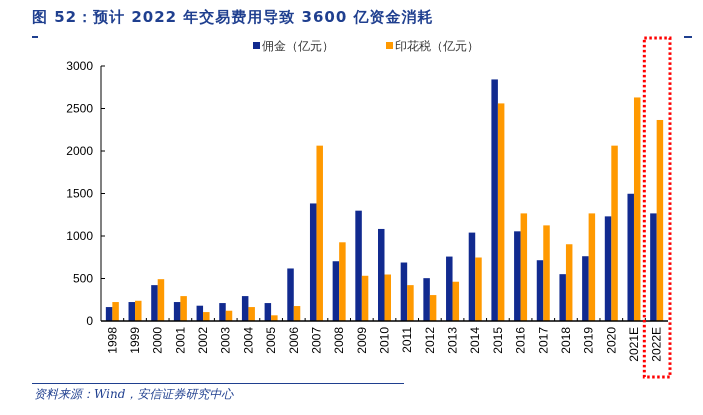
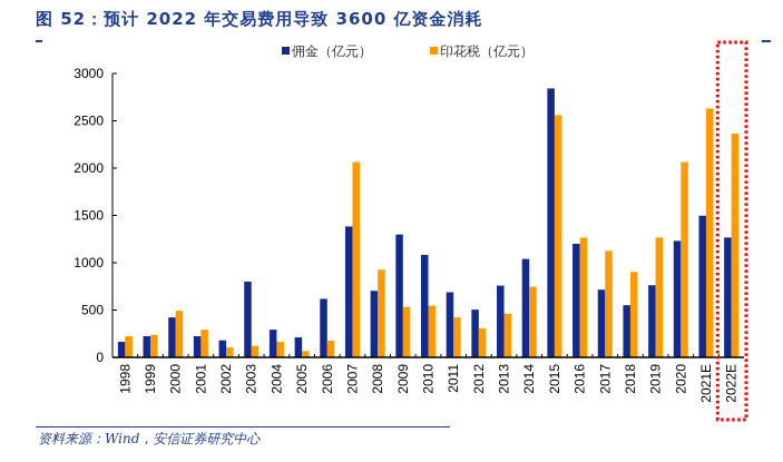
佣金（亿元）/2003: 200 -> 800
佣金（亿元）/2016: 1100 -> 1200
